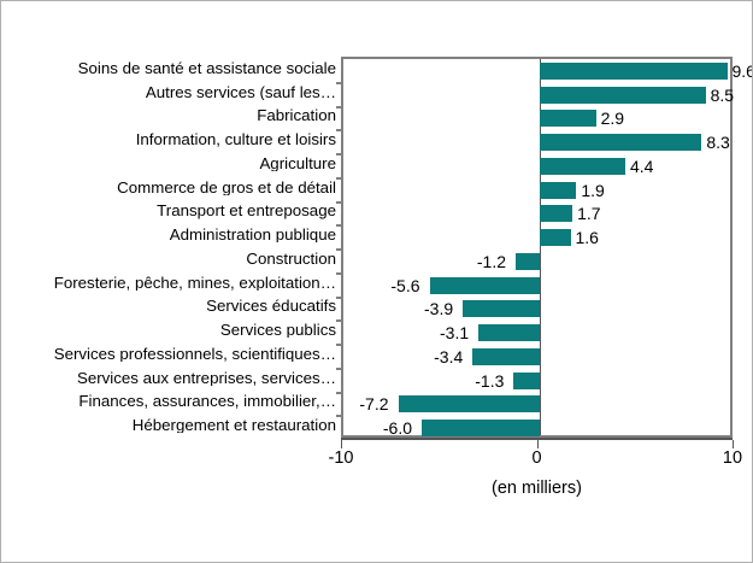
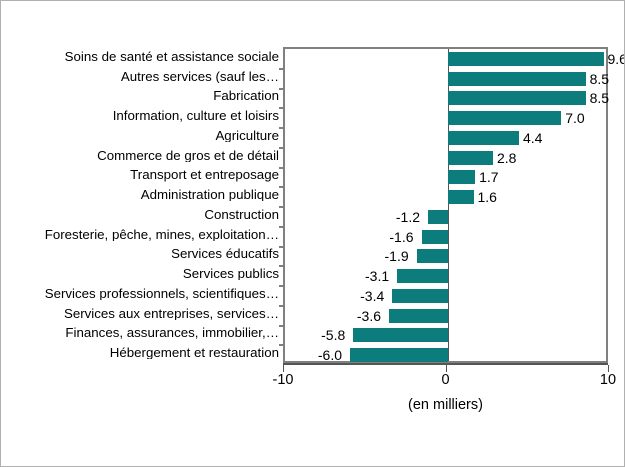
Fabrication: 2.9 -> 8.5
Information, culture et loisirs: 8.3 -> 7.0
Commerce de gros et de détail: 1.9 -> 2.8
Foresterie, pêche, mines, exploitation…: -5.6 -> -1.6
Services éducatifs: -3.9 -> -1.9
Services aux entreprises, services…: -1.3 -> -3.6
Finances, assurances, immobilier,…: -7.2 -> -5.8
